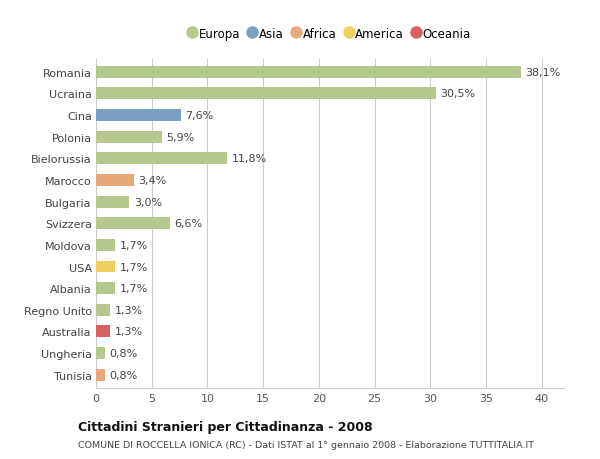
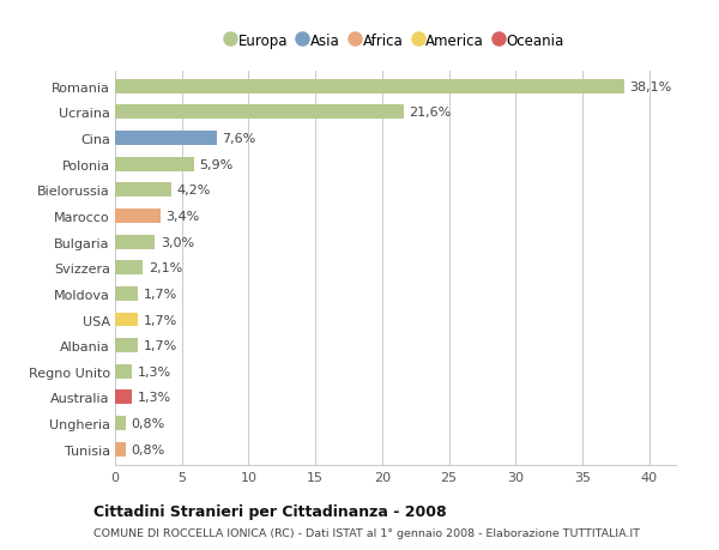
Ucraina: 30,5% -> 21,6%
Bielorussia: 11,8% -> 4,2%
Svizzera: 6,6% -> 2,1%
